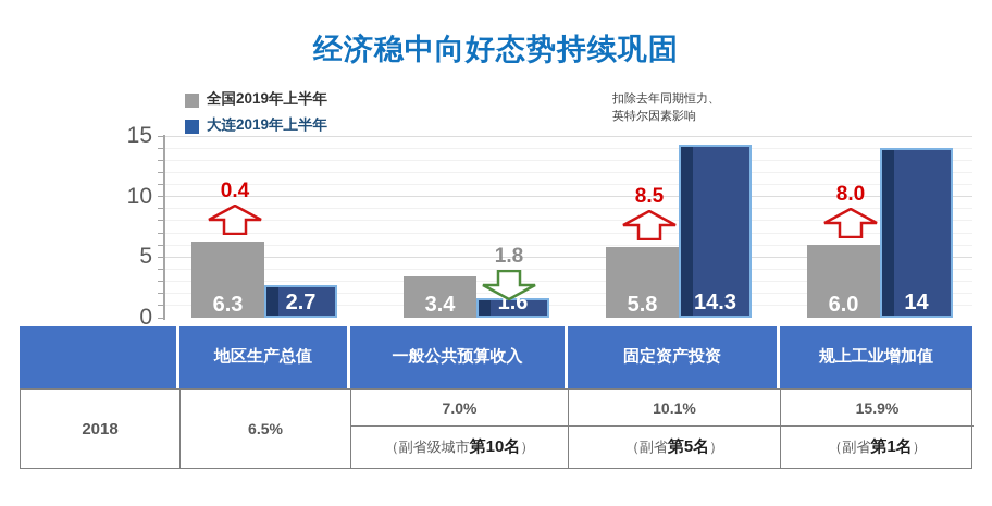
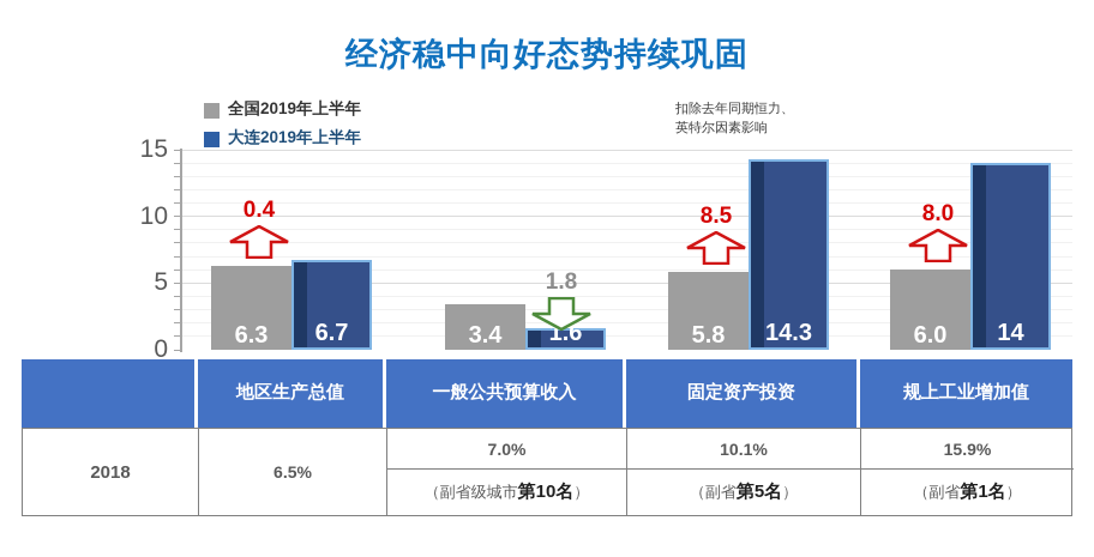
大连2019年上半年/地区生产总值: 2.7 -> 6.7
